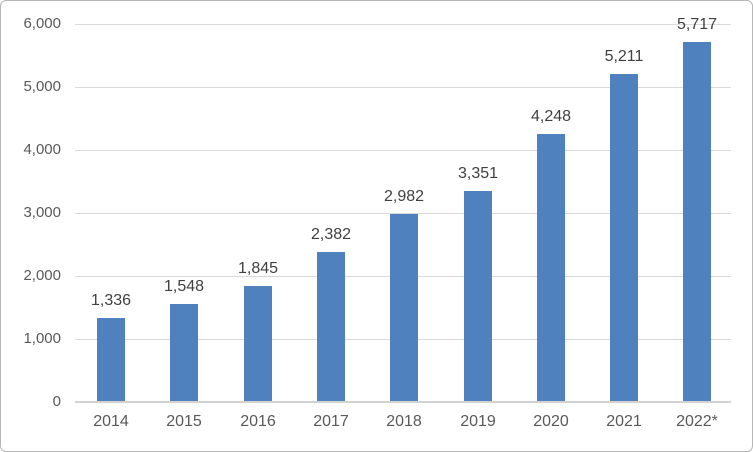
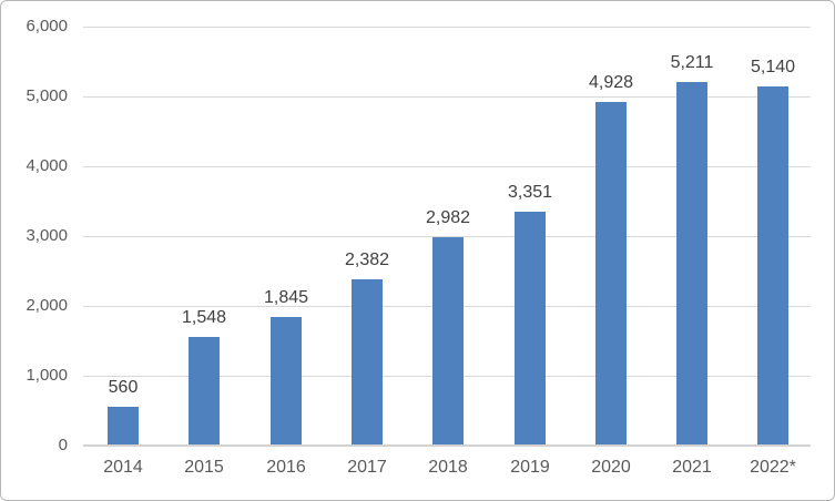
2014: 1,336 -> 560
2020: 4,248 -> 4,928
2022*: 5,717 -> 5,140
